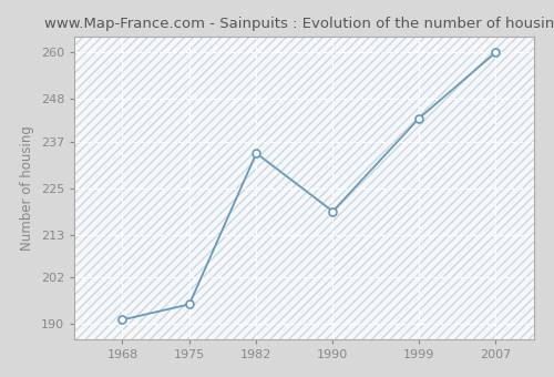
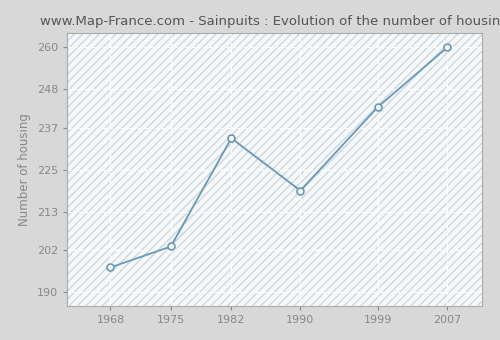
1968: 191 -> 197
1975: 195 -> 203
